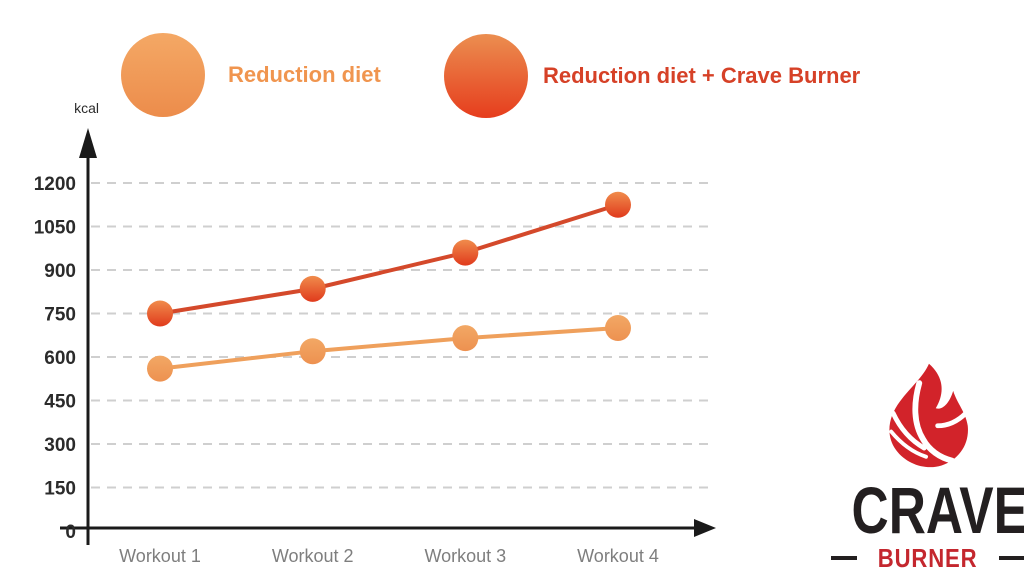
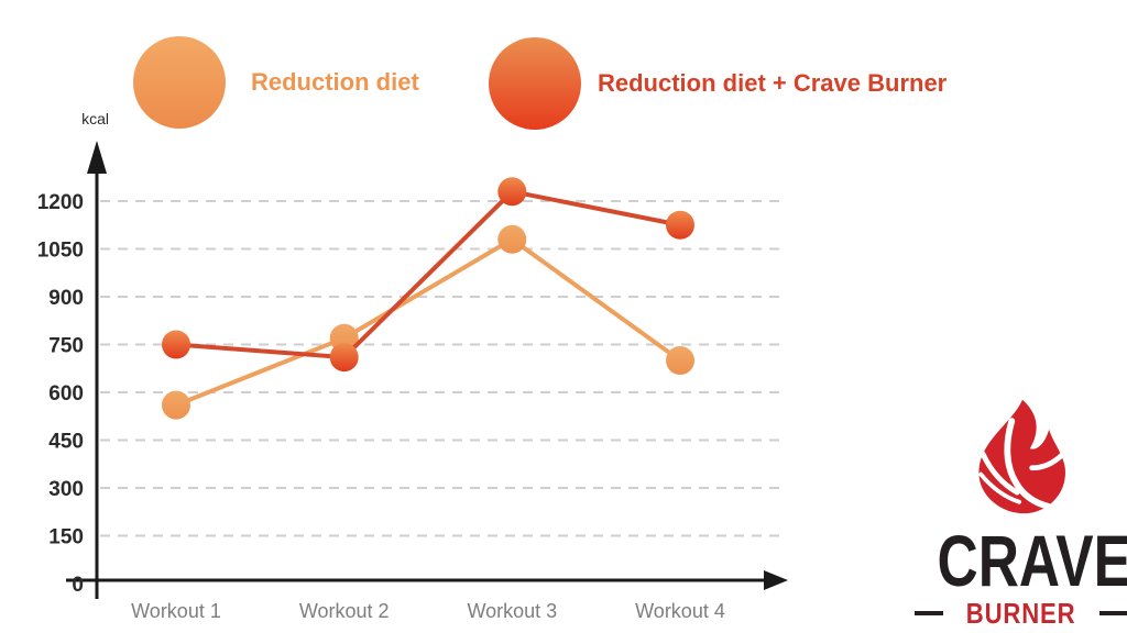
Reduction diet/Workout 2: 620 -> 770
Reduction diet + Crave Burner/Workout 2: 840 -> 710
Reduction diet/Workout 3: 660 -> 1080
Reduction diet + Crave Burner/Workout 3: 960 -> 1230
